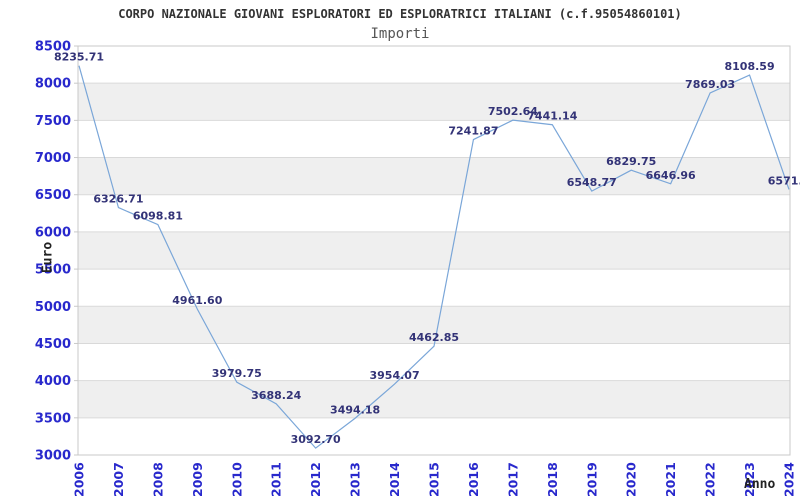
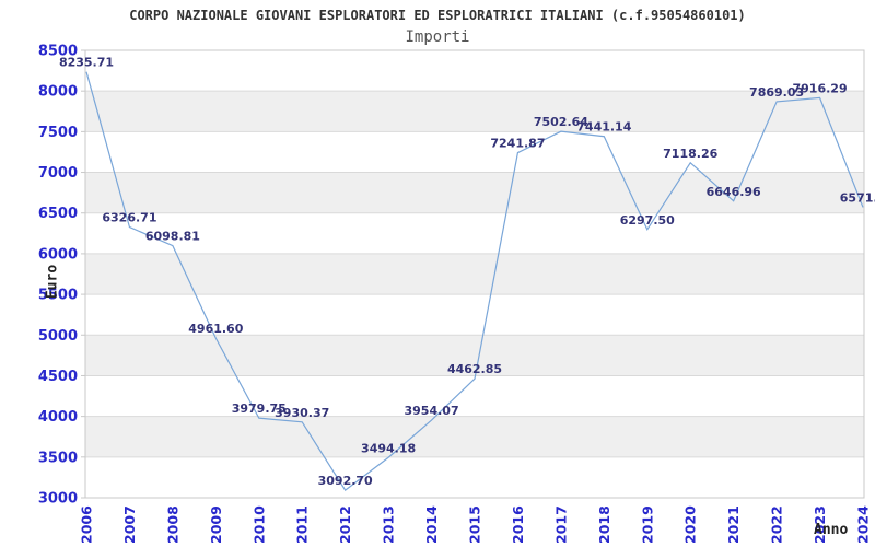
2011: 3688.24 -> 3930.37
2019: 6548.77 -> 6297.50
2020: 6829.75 -> 7118.26
2023: 8108.59 -> 7916.29
